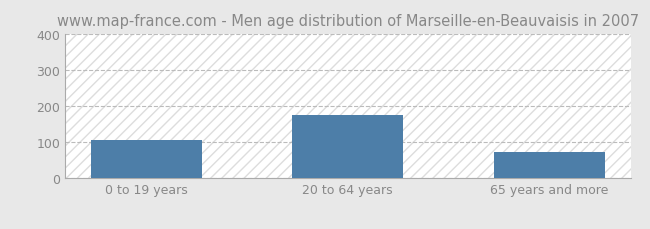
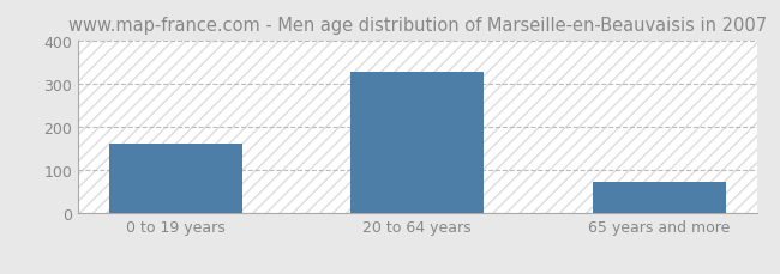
0 to 19 years: 105 -> 160
20 to 64 years: 175 -> 328
